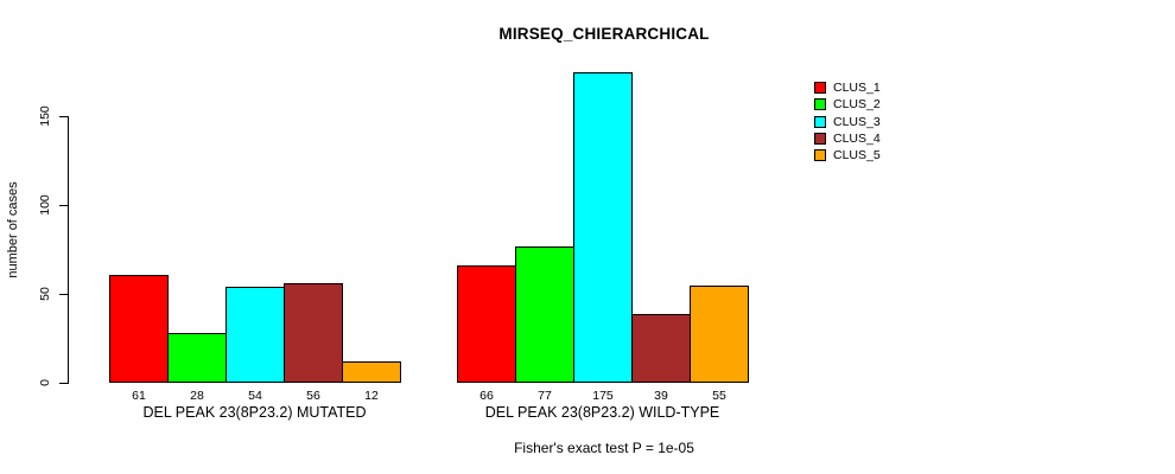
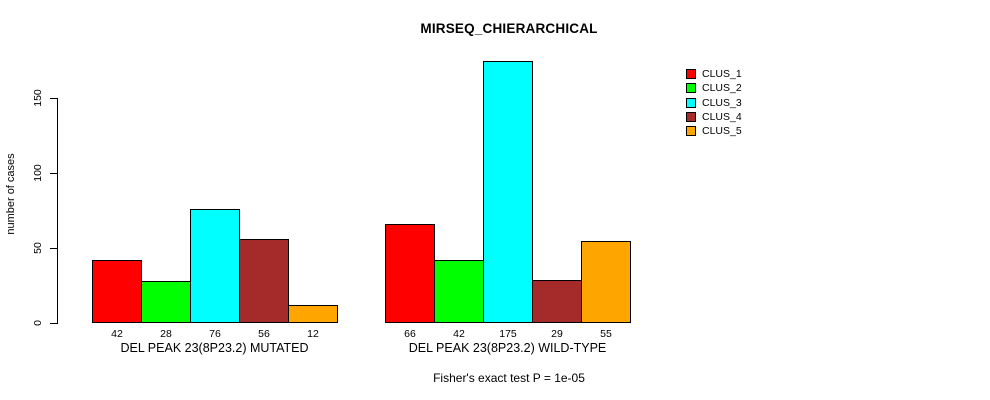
CLUS_1/DEL PEAK 23(8P23.2) MUTATED: 61 -> 42
CLUS_3/DEL PEAK 23(8P23.2) MUTATED: 54 -> 76
CLUS_2/DEL PEAK 23(8P23.2) WILD-TYPE: 77 -> 42
CLUS_4/DEL PEAK 23(8P23.2) WILD-TYPE: 39 -> 29
